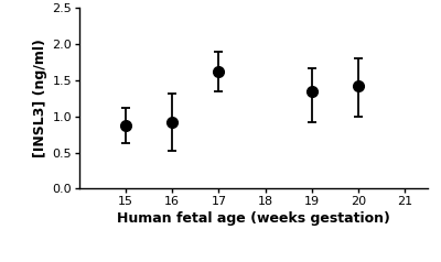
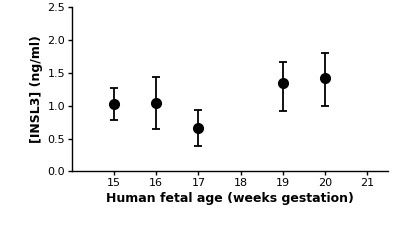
15: 0.87 -> 1.02
16: 0.92 -> 1.04
17: 1.62 -> 0.66
